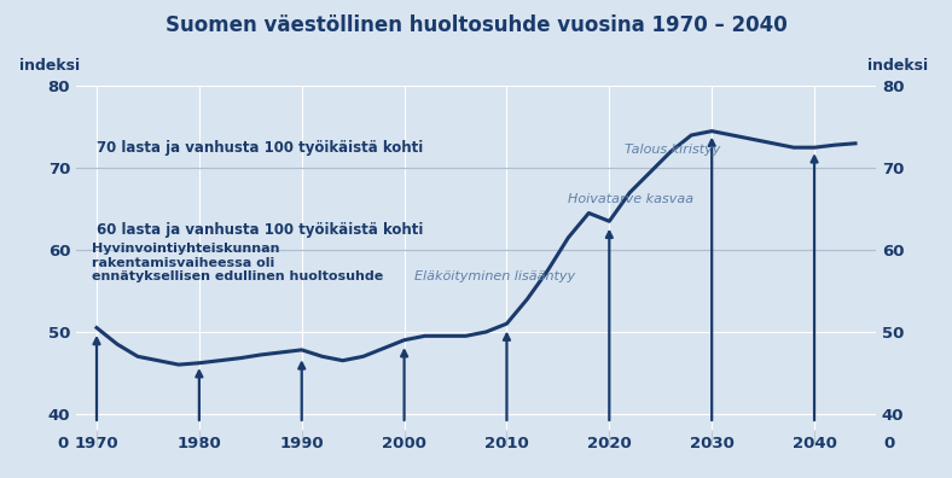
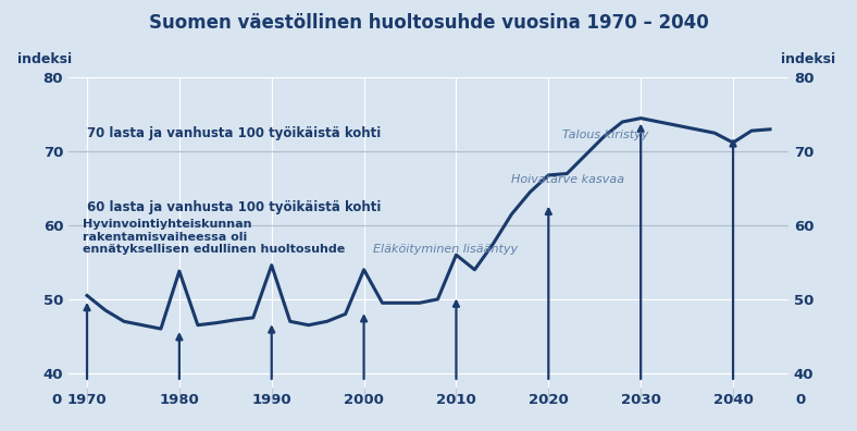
1980: 46.2 -> 53.8
1990: 47.8 -> 54.6
2000: 49.0 -> 54.0
2010: 51.0 -> 56.0
2020: 63.5 -> 66.8
2040: 72.5 -> 71.2
